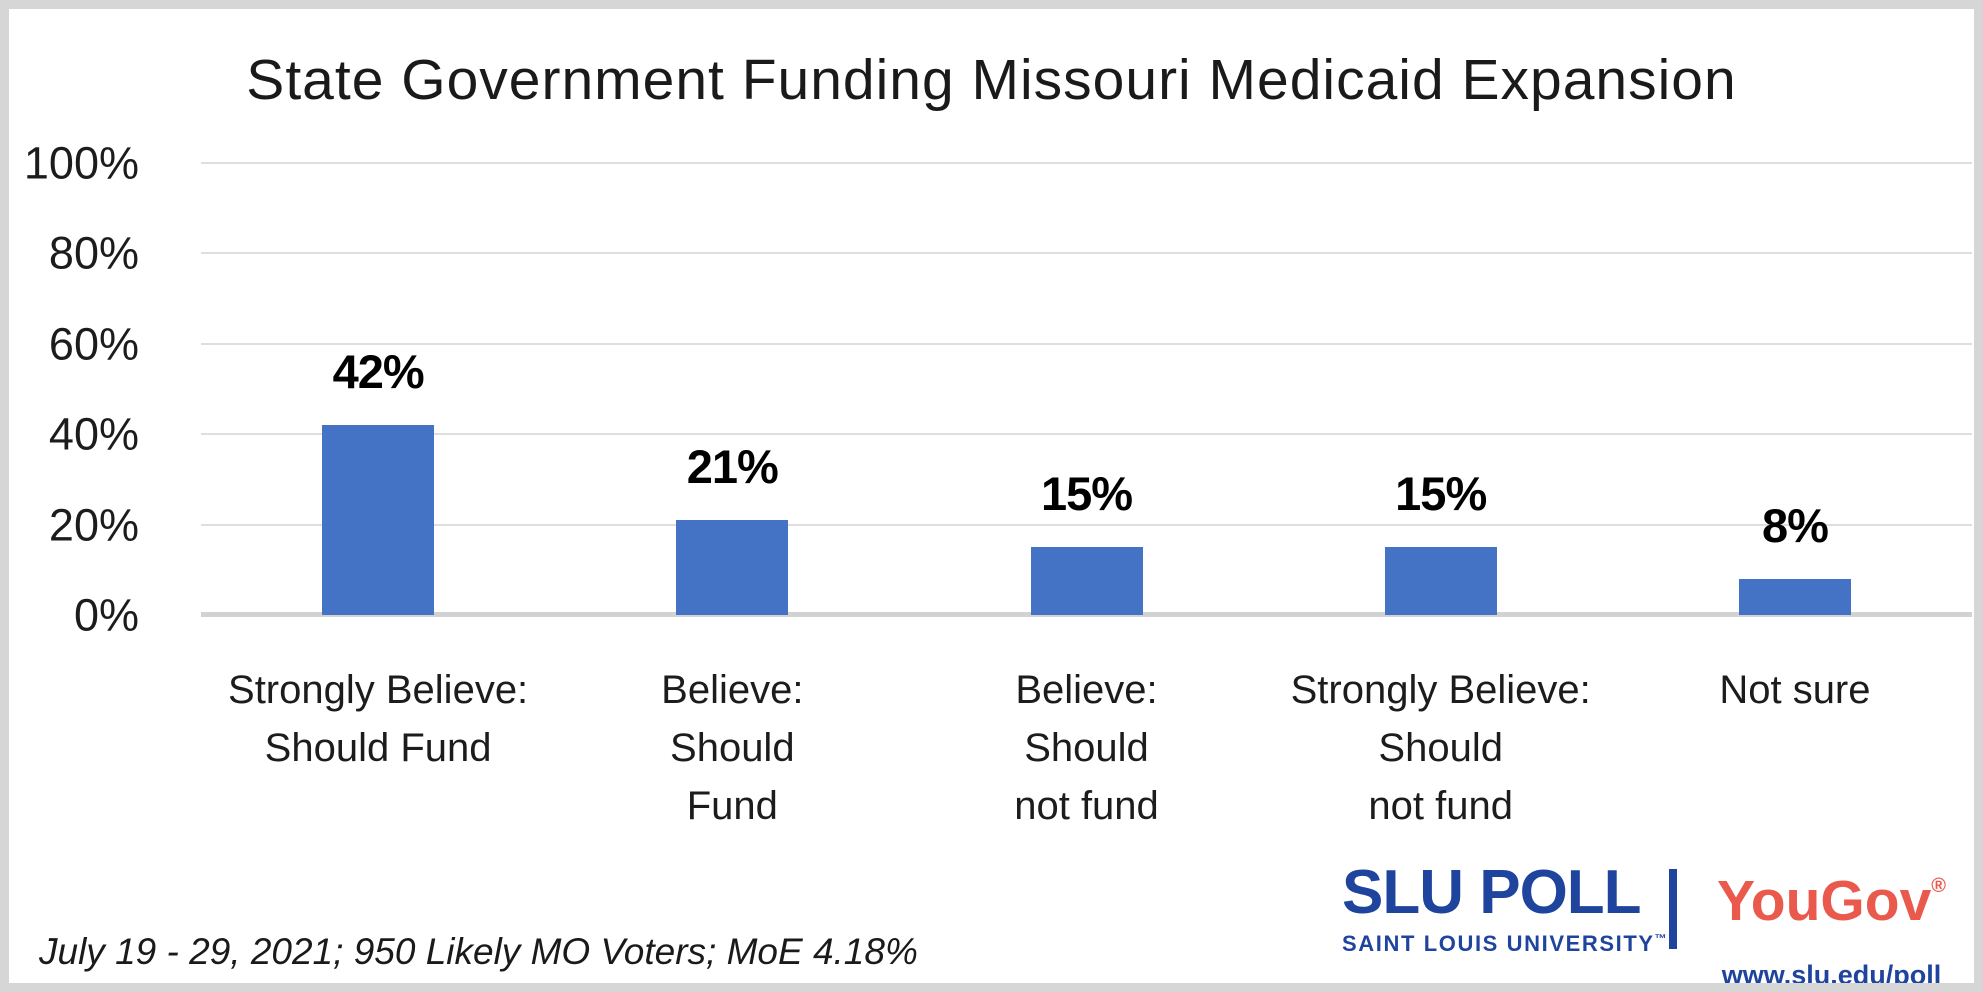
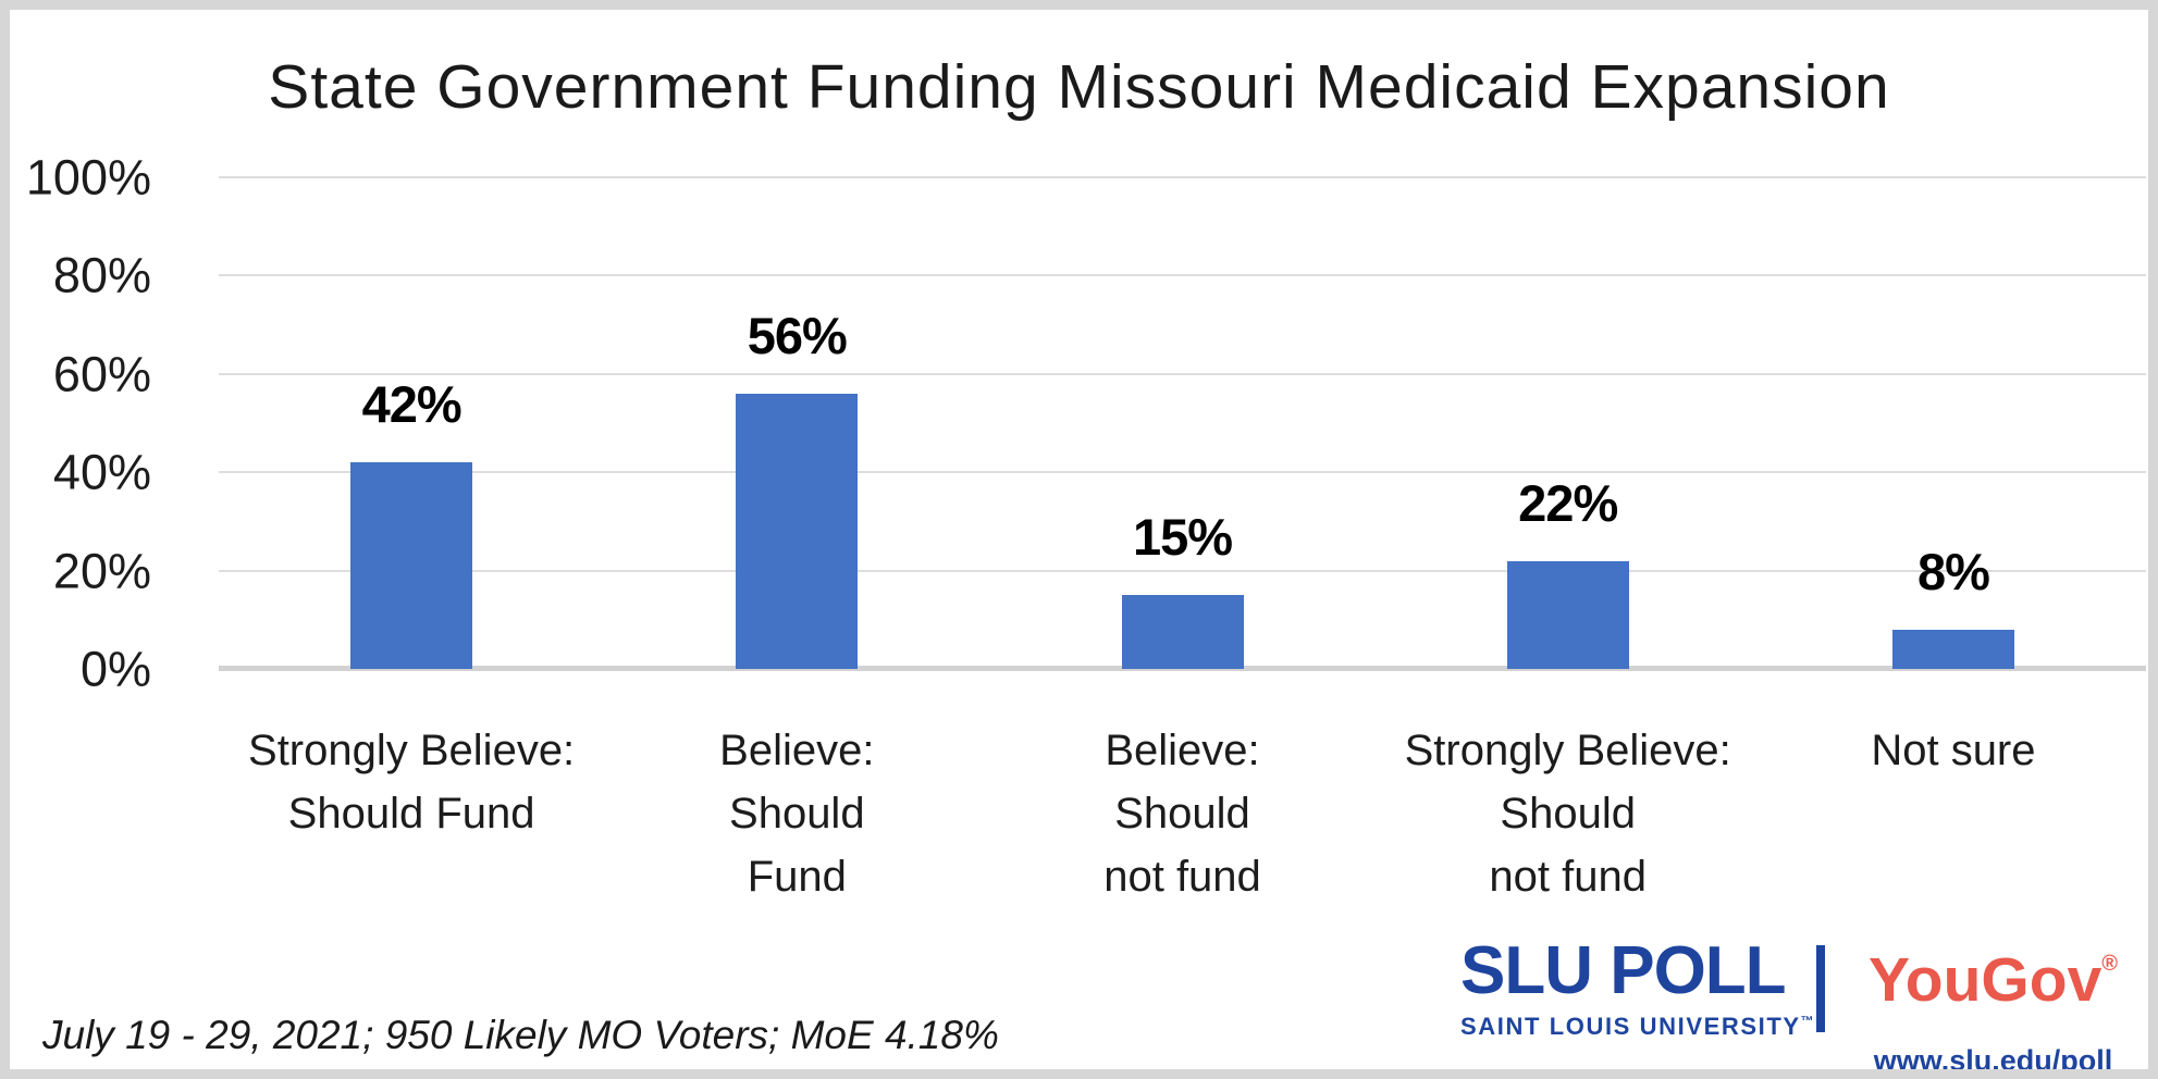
Believe: Should Fund: 21% -> 56%
Strongly Believe: Should not fund: 15% -> 22%
